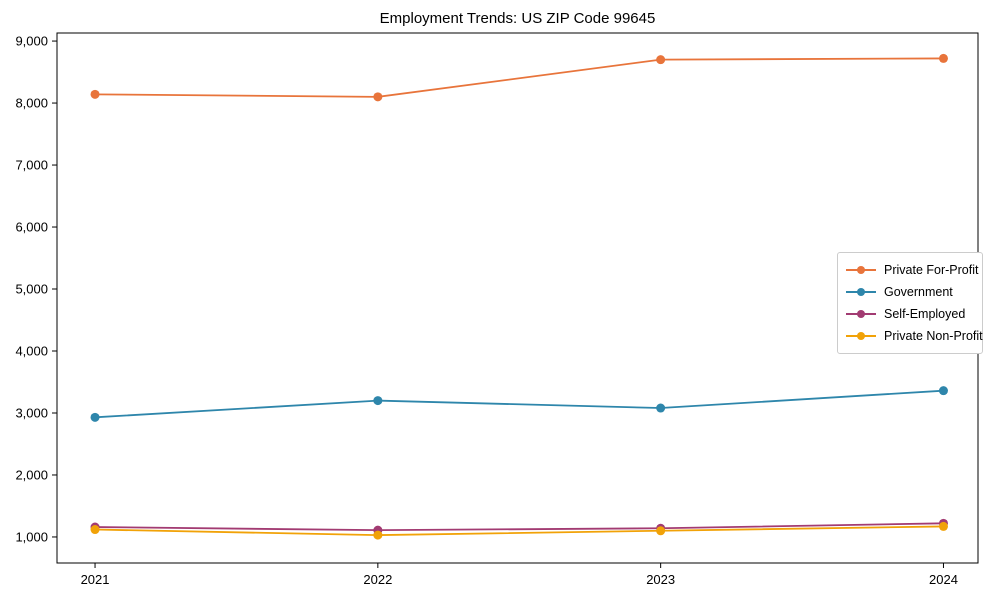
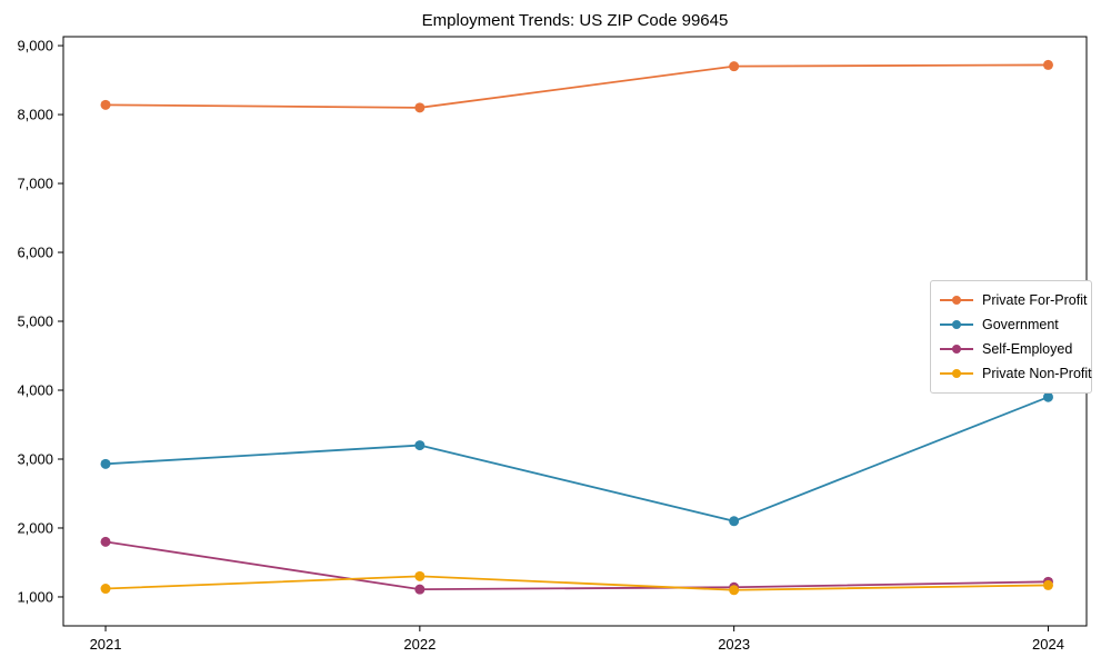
Self-Employed/2021: 1200 -> 1800
Private Non-Profit/2022: 1000 -> 1300
Government/2023: 3100 -> 2100
Government/2024: 3400 -> 3900
